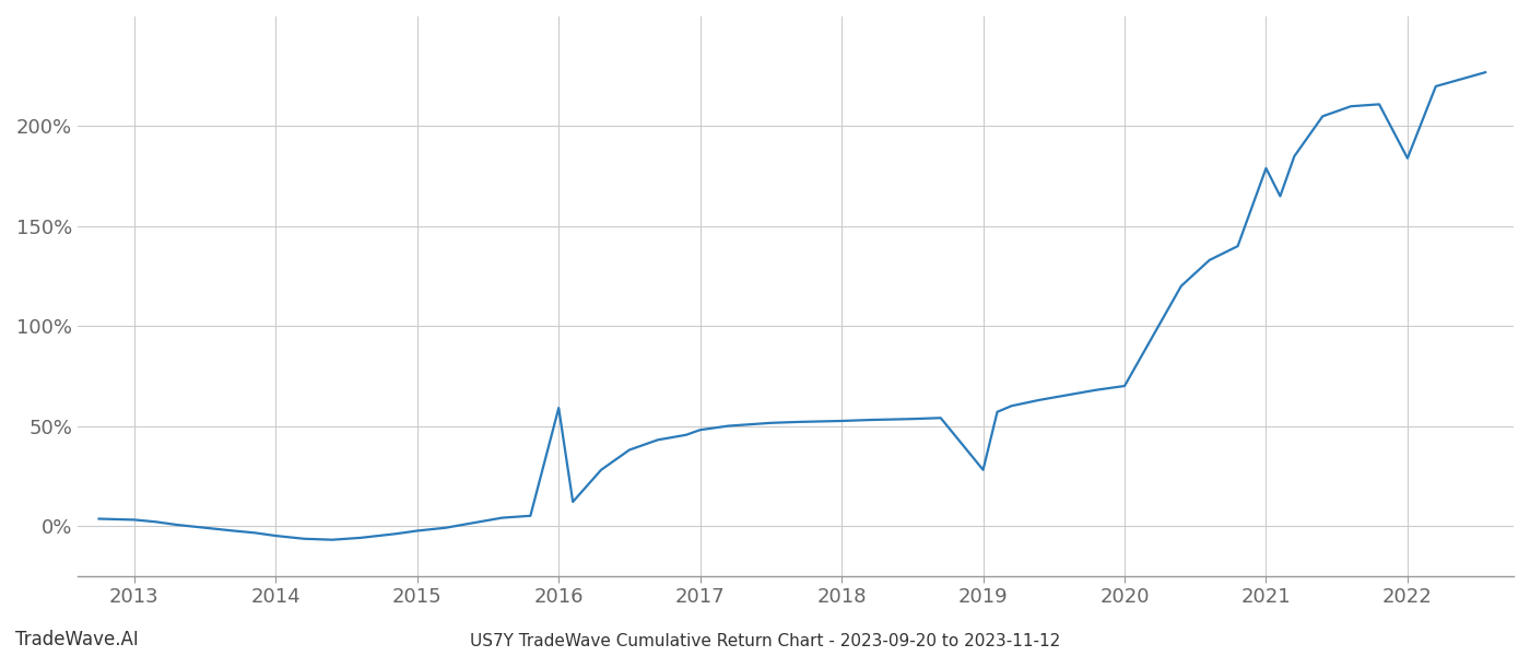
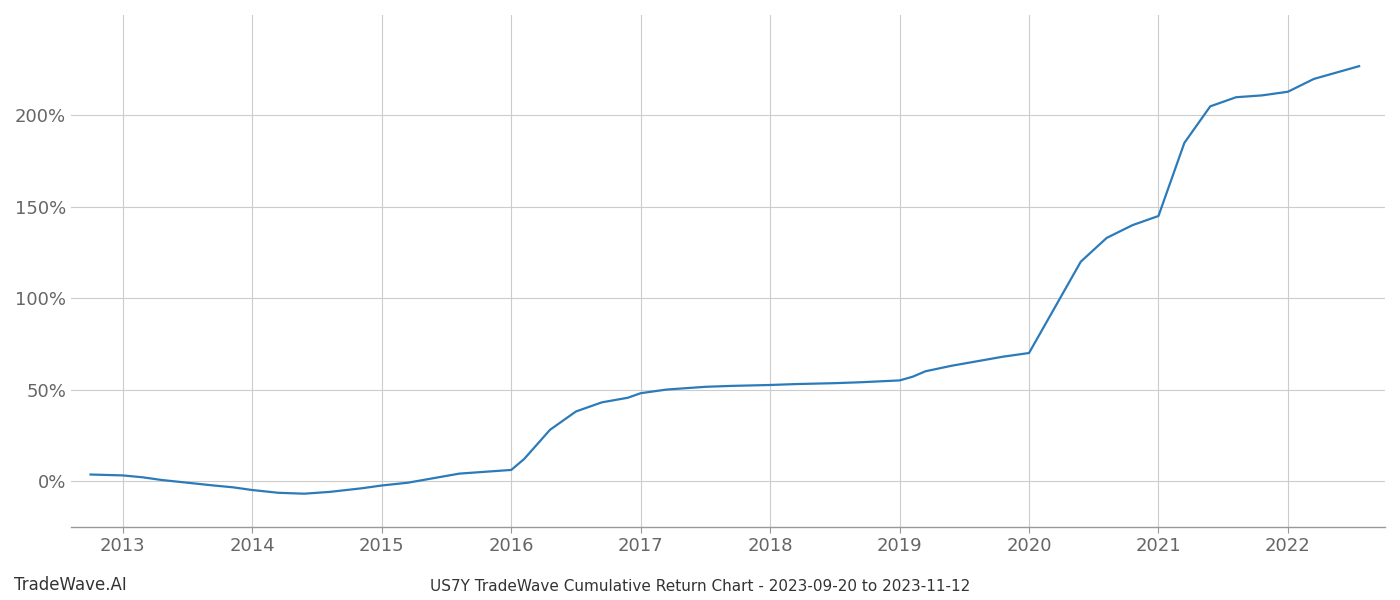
2016: 59% -> 6%
2019: 28% -> 55%
2021: 179% -> 145%
2022: 184% -> 213%
